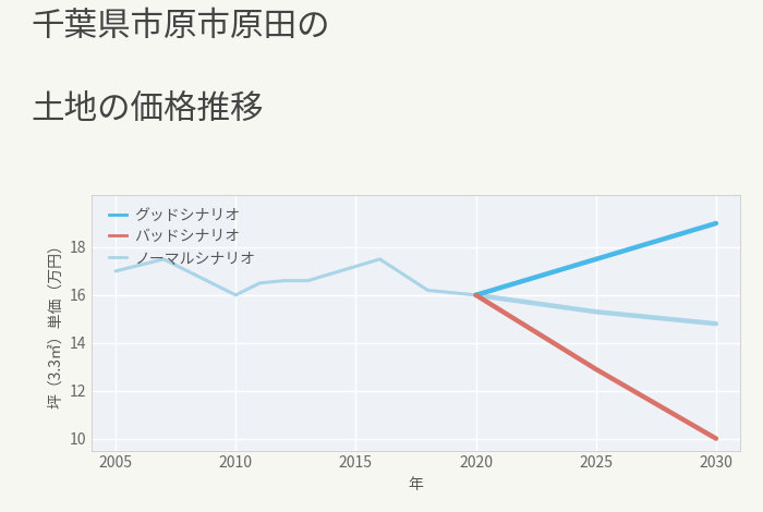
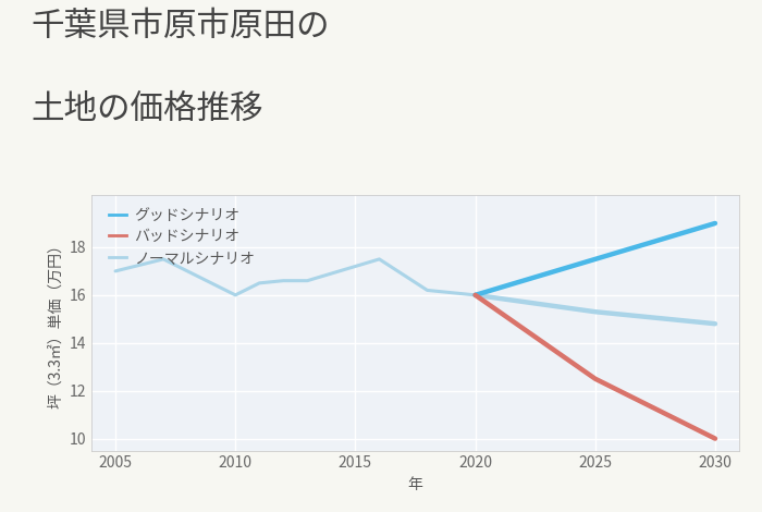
バッドシナリオ/2025: 12.9 -> 12.5
